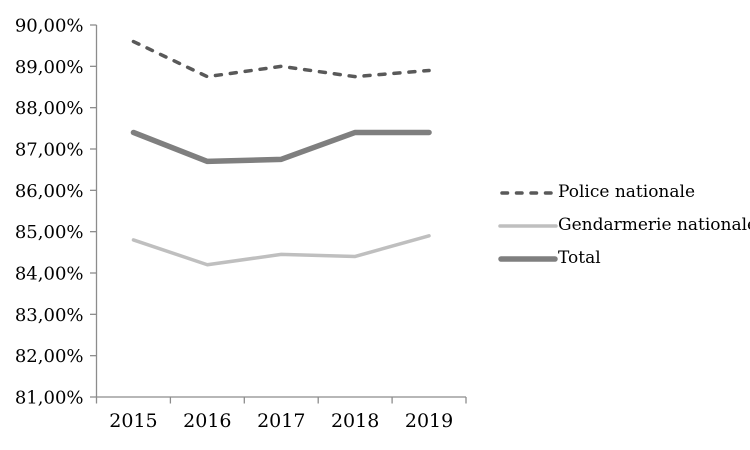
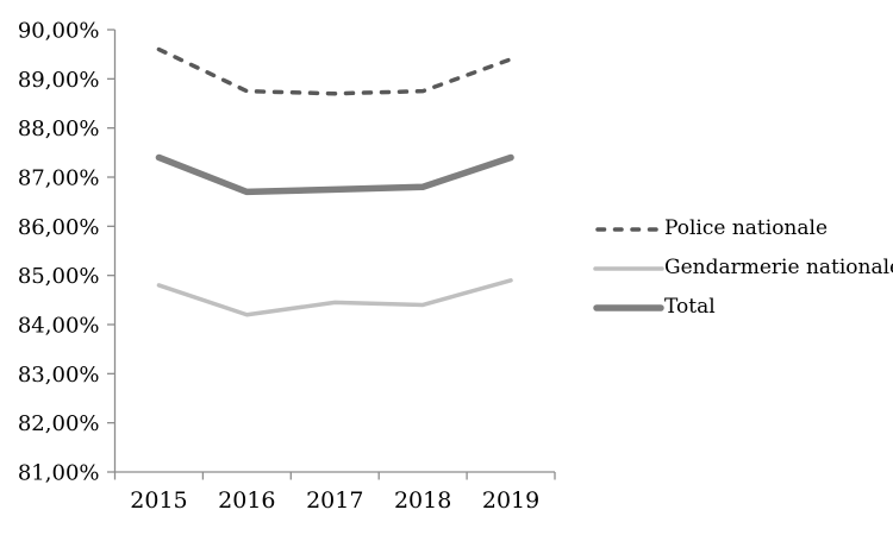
Police nationale/2017: 89,0% -> 88,7%
Total/2018: 87,4% -> 86,8%
Police nationale/2019: 88,9% -> 89,4%
